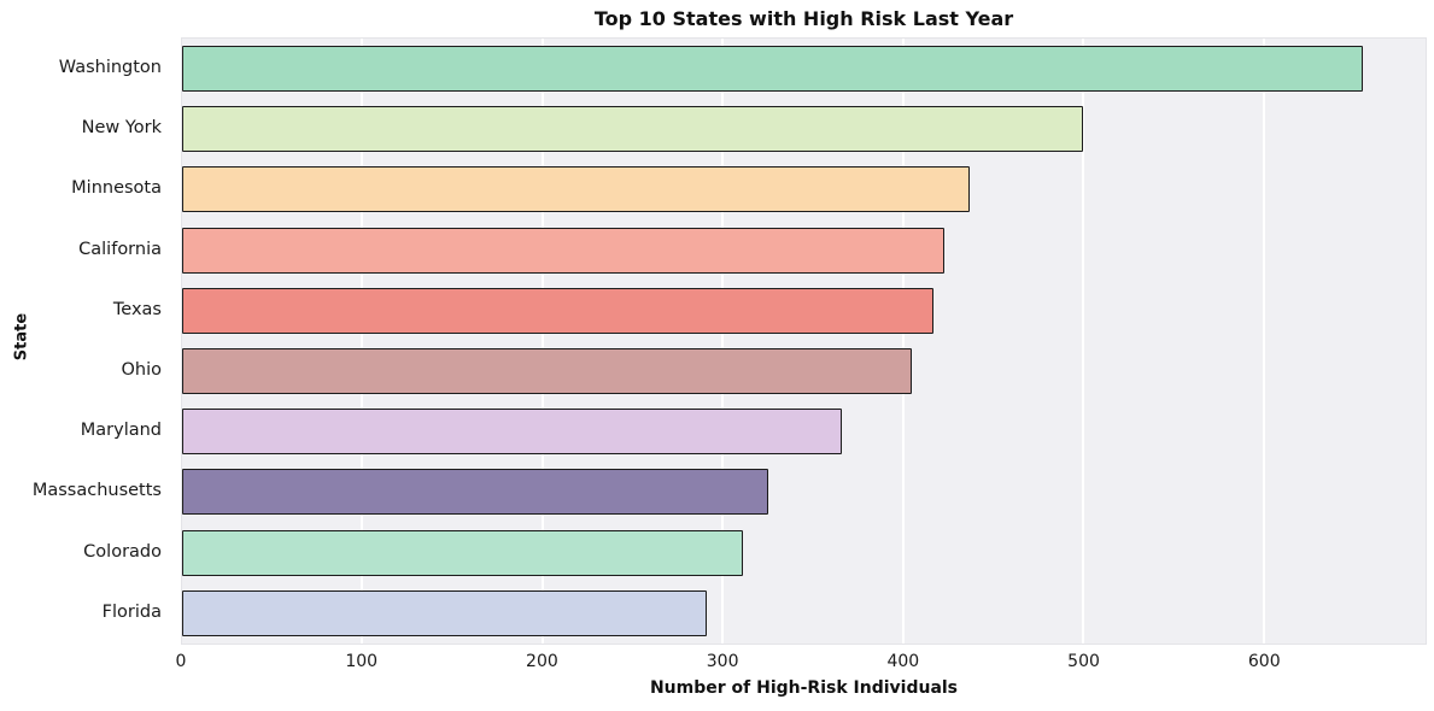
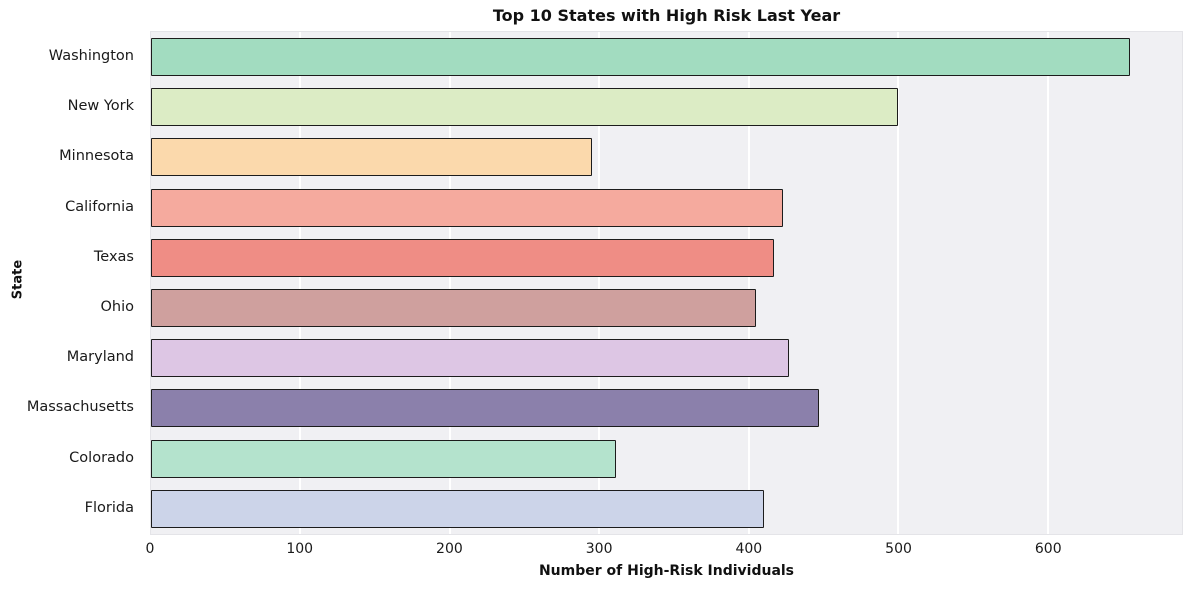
Minnesota: 437 -> 295
Maryland: 366 -> 427
Massachusetts: 325 -> 447
Florida: 291 -> 410
